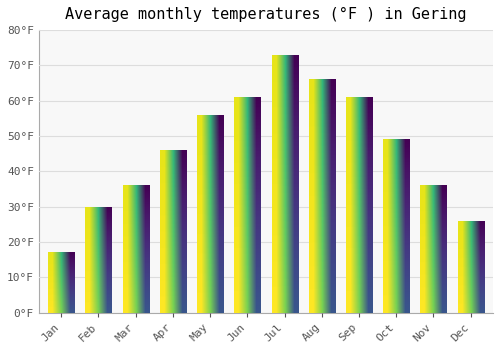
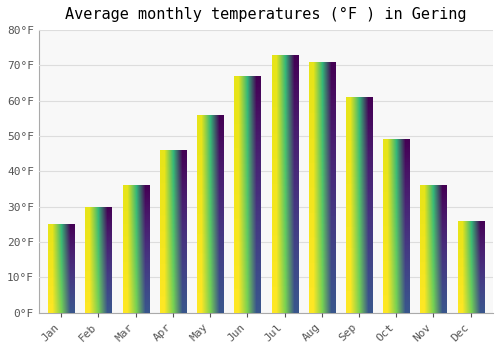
Jan: 17°F -> 25°F
Jun: 61°F -> 67°F
Aug: 66°F -> 71°F
